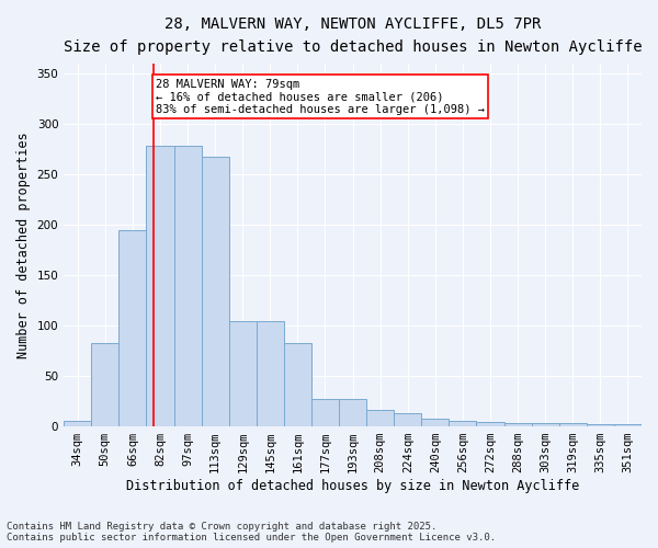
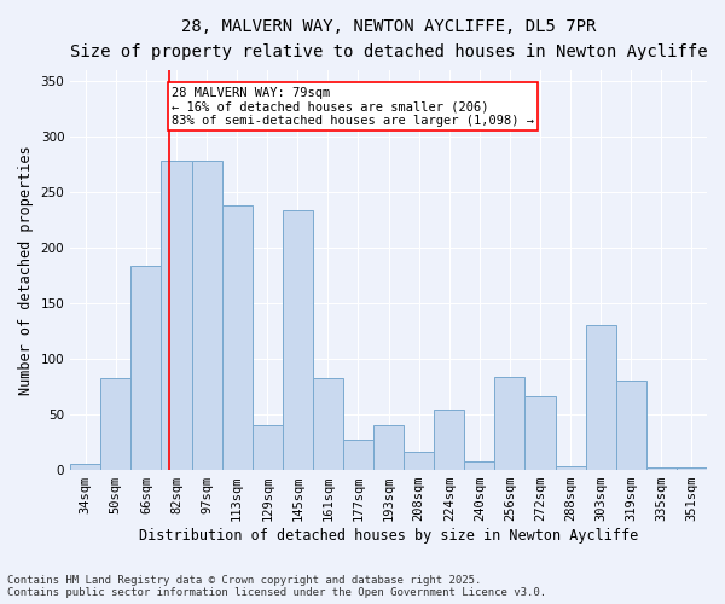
66sqm: 195 -> 184
113sqm: 267 -> 238
129sqm: 104 -> 40
145sqm: 104 -> 234
193sqm: 27 -> 40
224sqm: 13 -> 54
256sqm: 6 -> 84
272sqm: 4 -> 66
303sqm: 3 -> 130
319sqm: 3 -> 80
